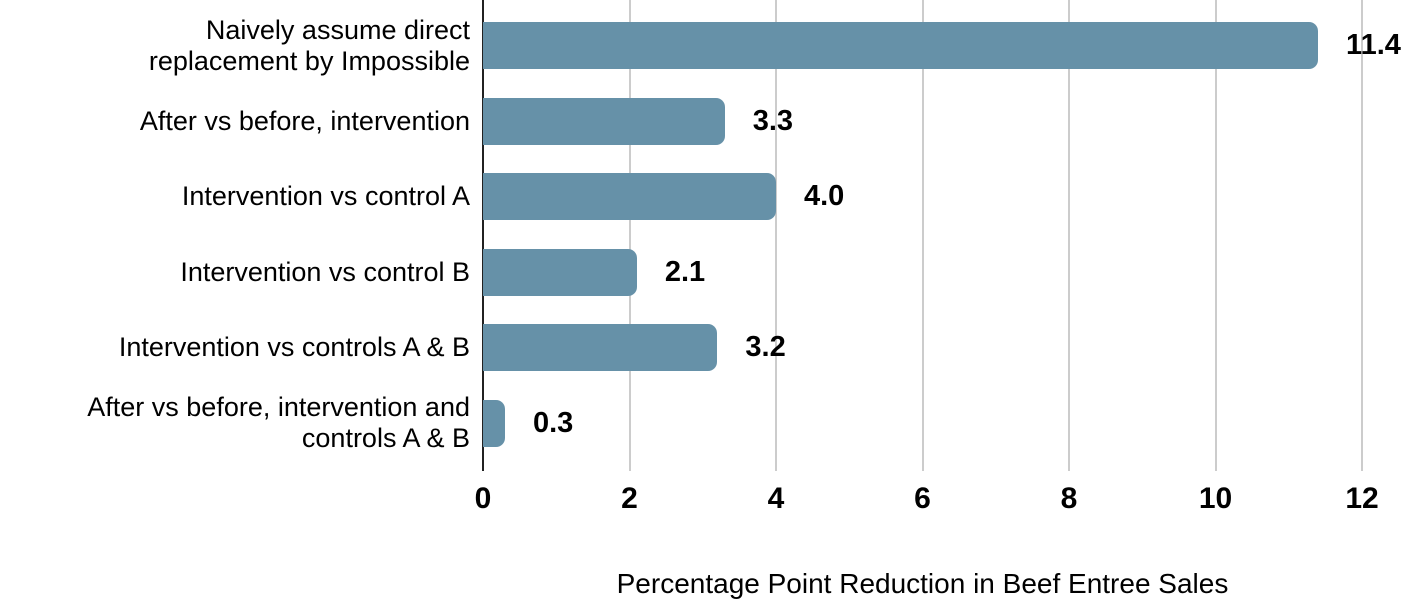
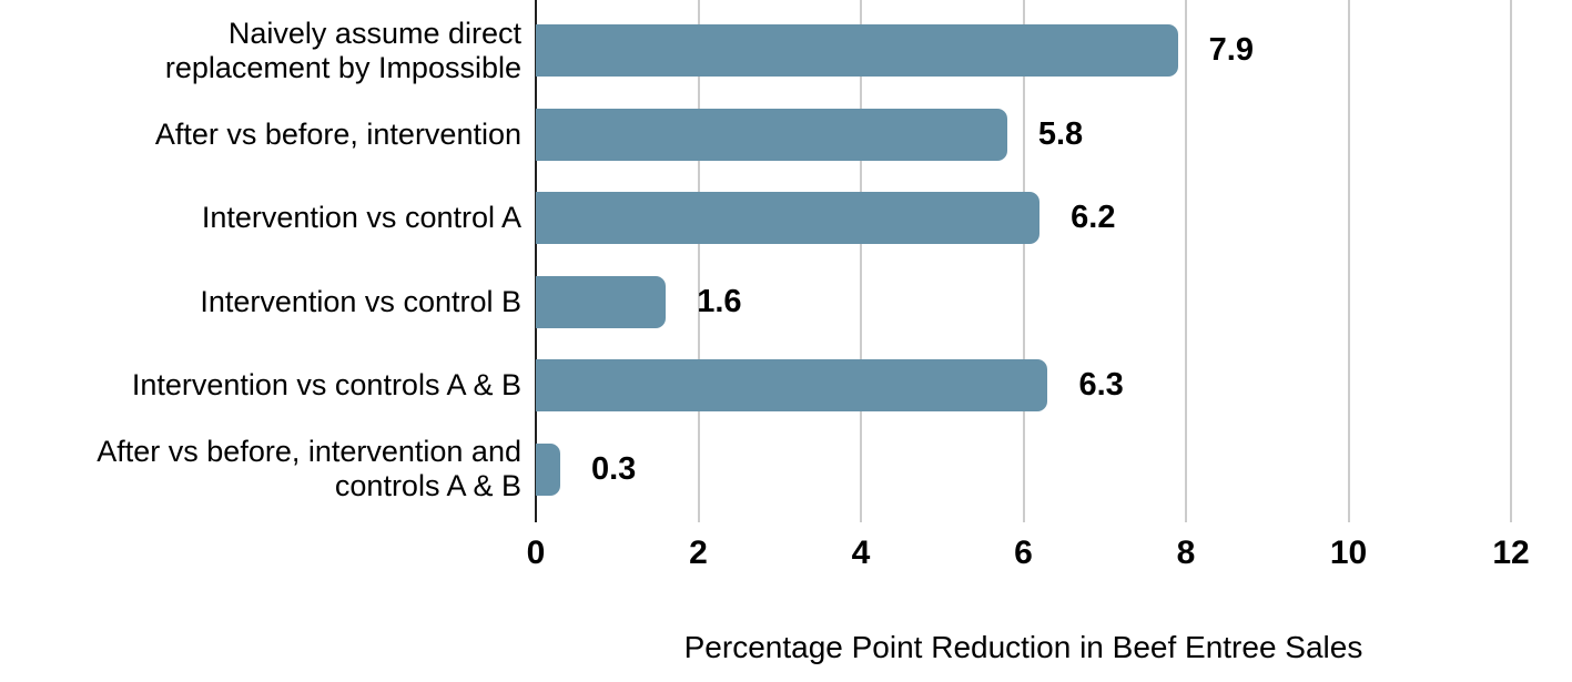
Naively assume direct replacement by Impossible: 11.4 -> 7.9
After vs before, intervention: 3.3 -> 5.8
Intervention vs control A: 4.0 -> 6.2
Intervention vs control B: 2.1 -> 1.6
Intervention vs controls A & B: 3.2 -> 6.3
